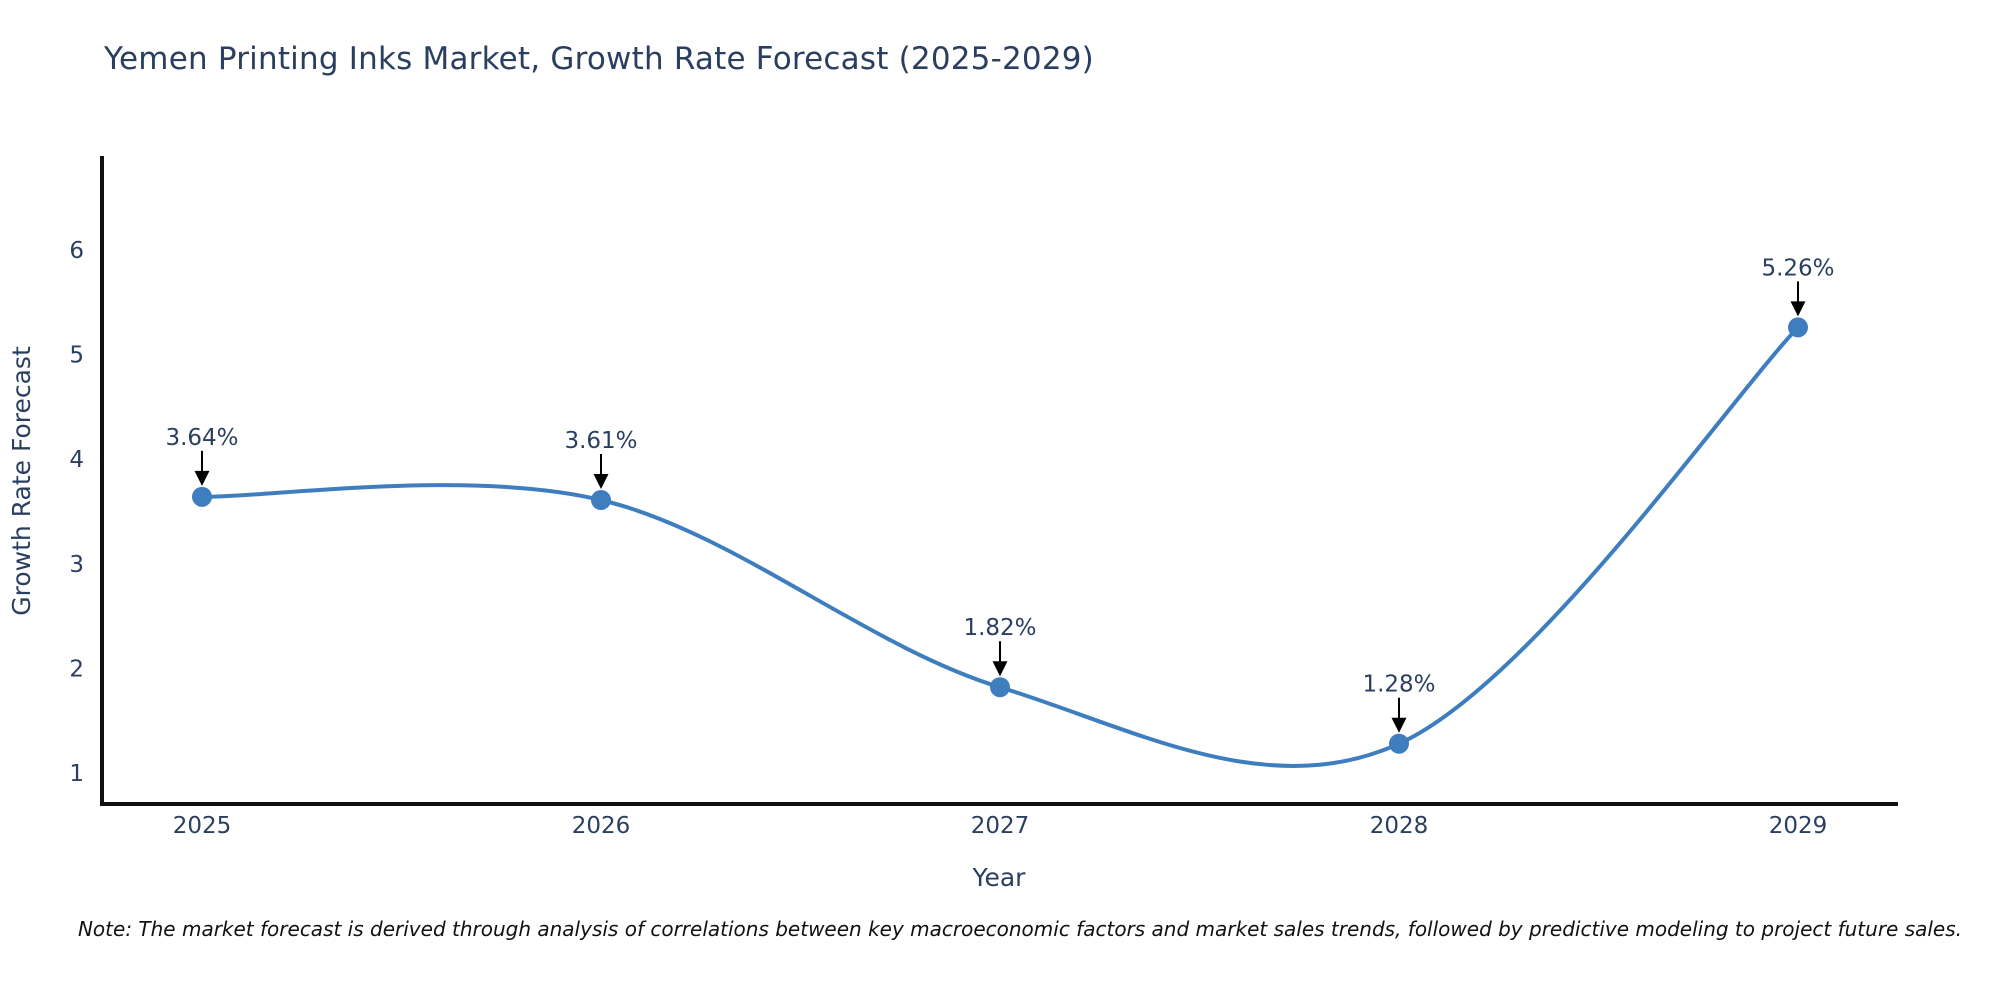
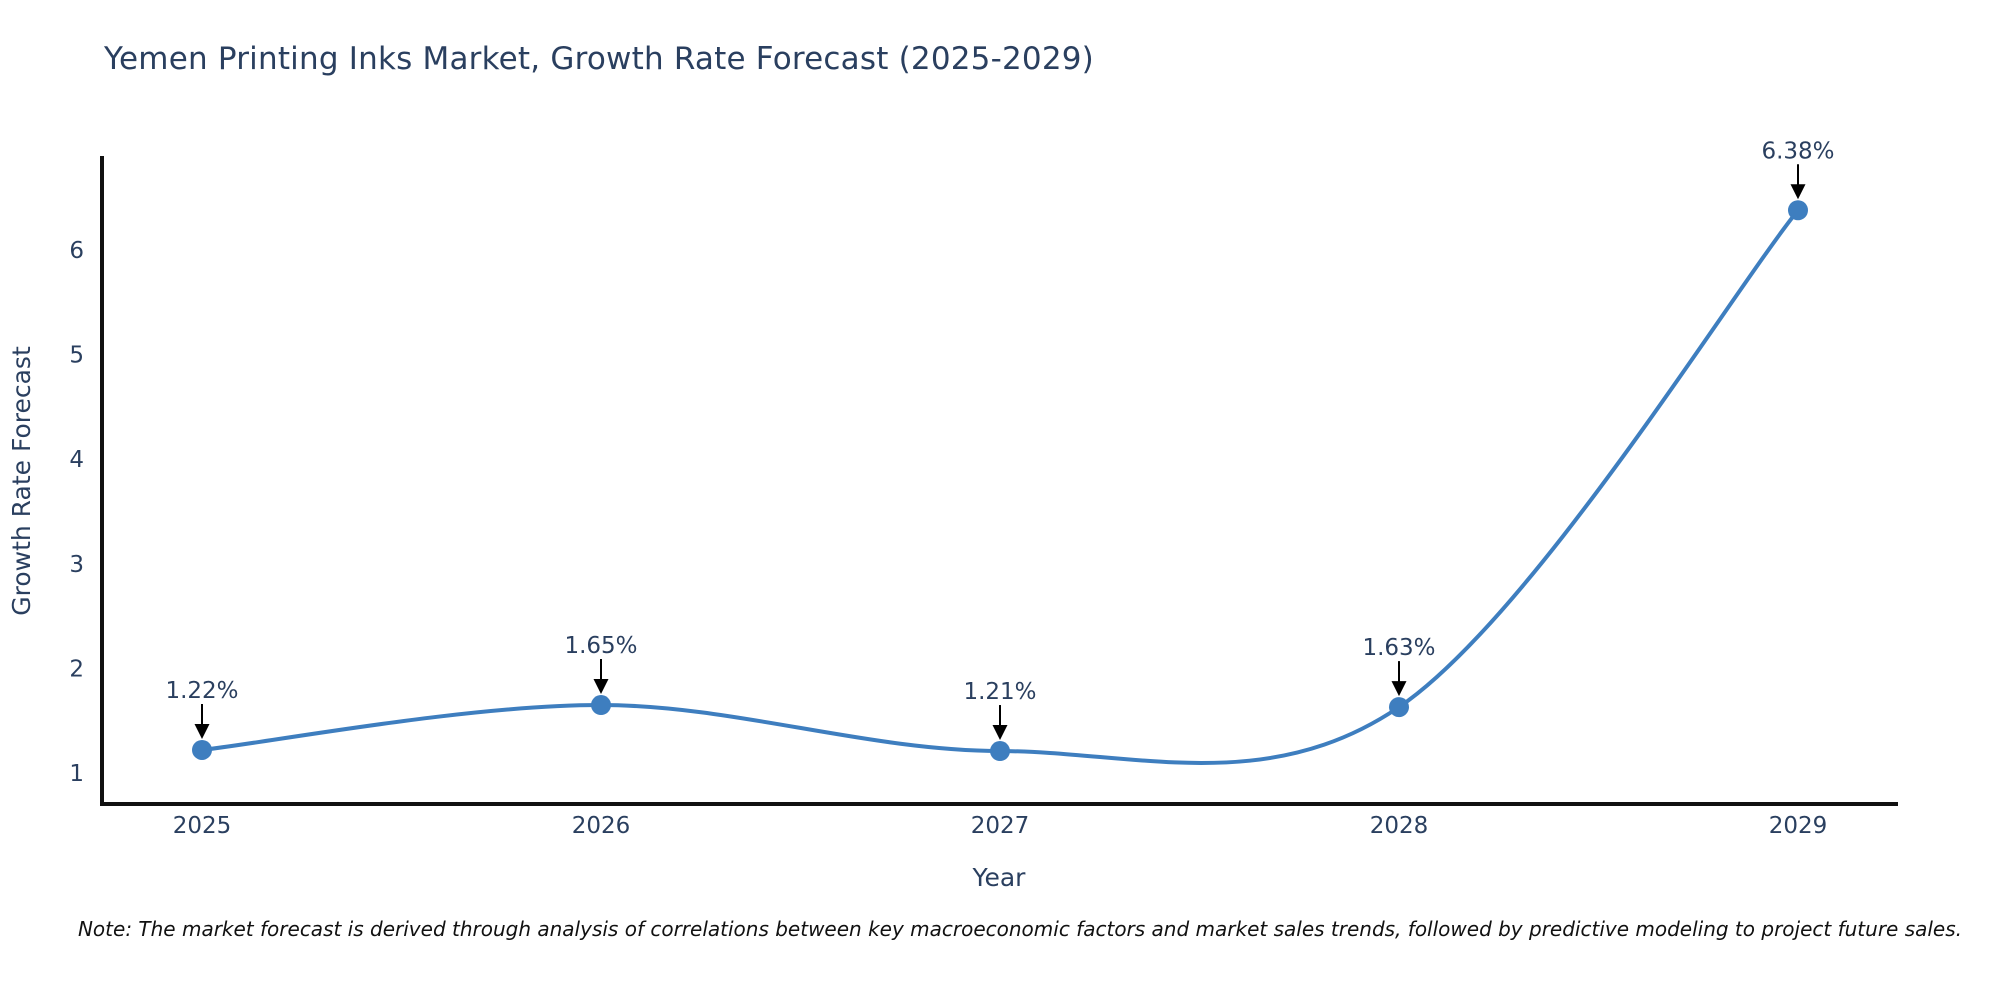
2025: 3.64% -> 1.22%
2026: 3.61% -> 1.65%
2027: 1.82% -> 1.21%
2028: 1.28% -> 1.63%
2029: 5.26% -> 6.38%
